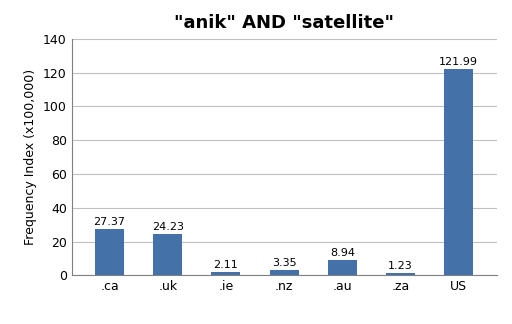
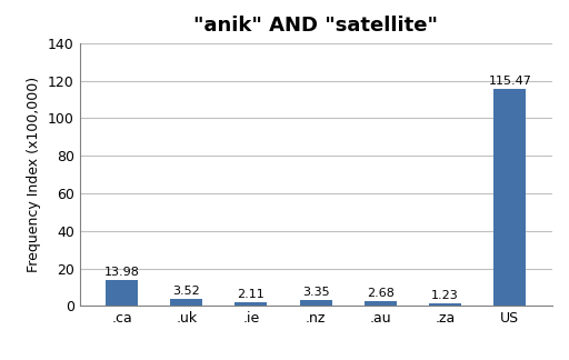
.ca: 27.37 -> 13.98
.uk: 24.23 -> 3.52
.au: 8.94 -> 2.68
US: 121.99 -> 115.47
